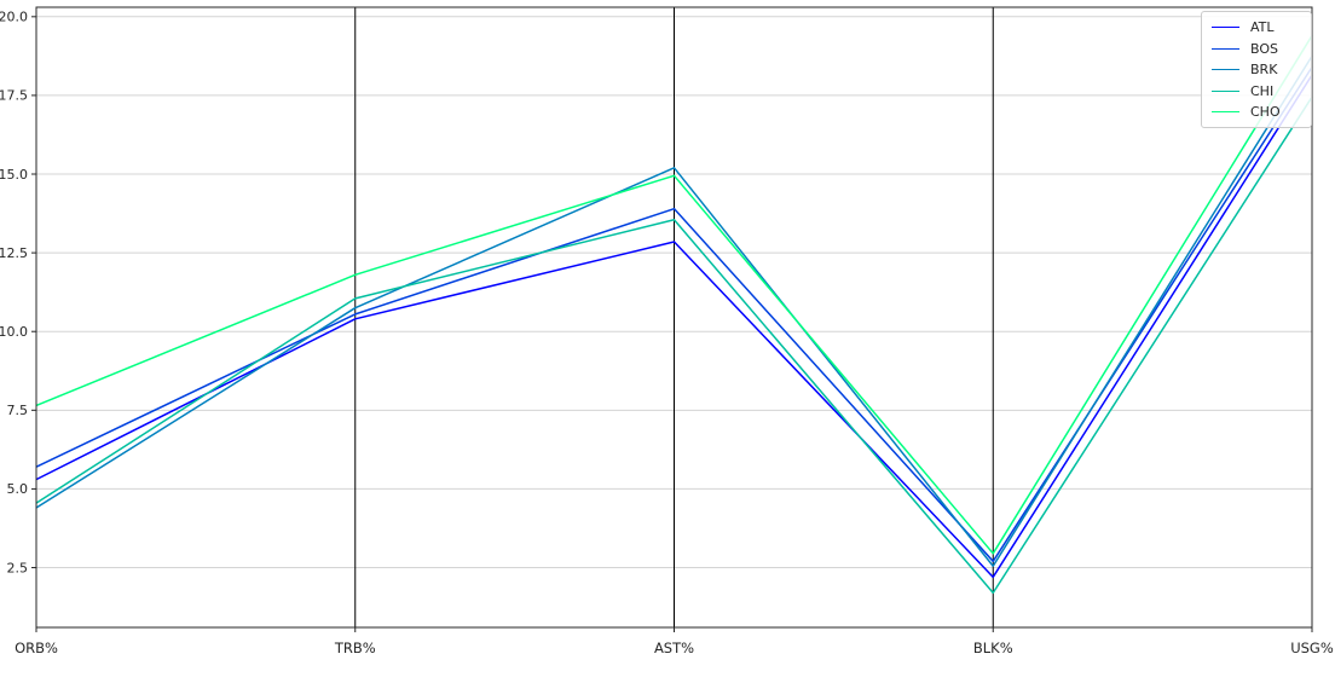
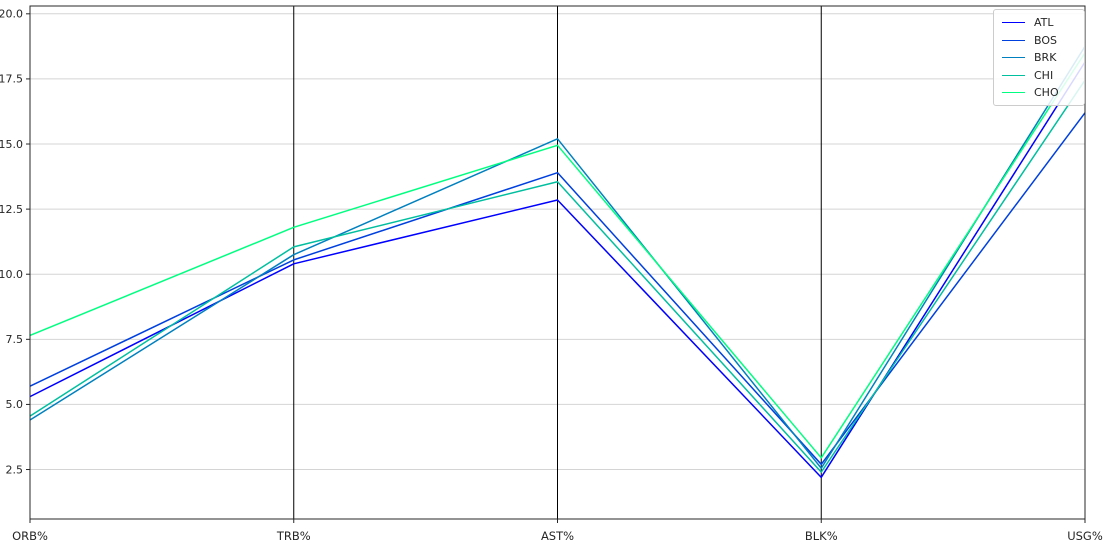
CHI/BLK%: 1.7 -> 2.4
BOS/USG%: 18.4 -> 16.2
CHO/USG%: 19.4 -> 18.5
